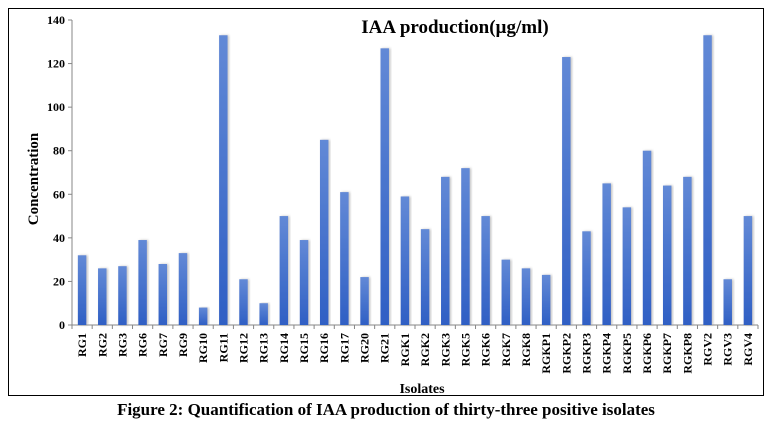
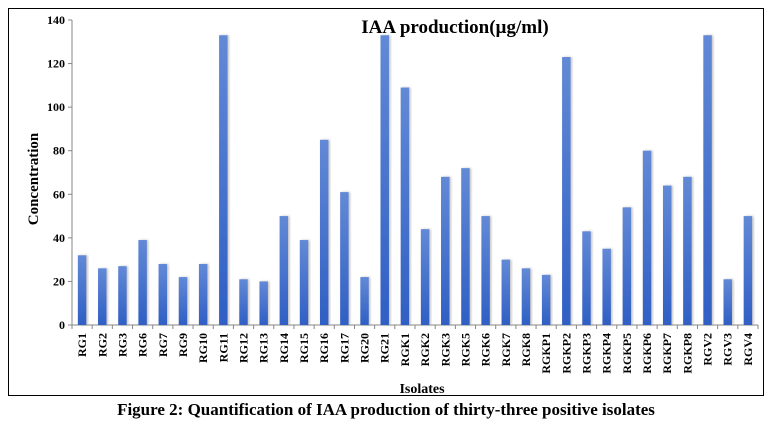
RG9: 33 -> 22
RG10: 8 -> 28
RG13: 10 -> 20
RG21: 127 -> 133
RGK1: 59 -> 109
RGKP4: 65 -> 35
